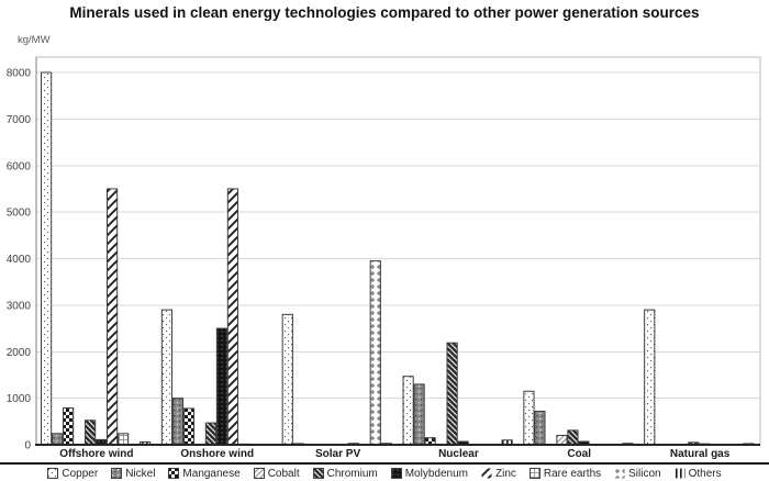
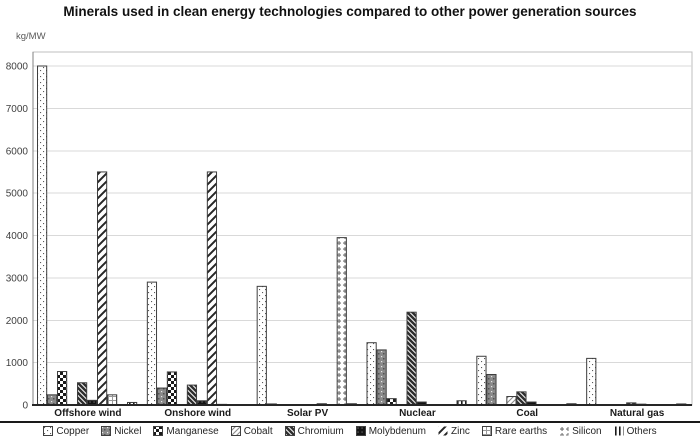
Nickel/Onshore wind: 1000 -> 400
Molybdenum/Onshore wind: 2500 -> 100
Copper/Natural gas: 2900 -> 1100
